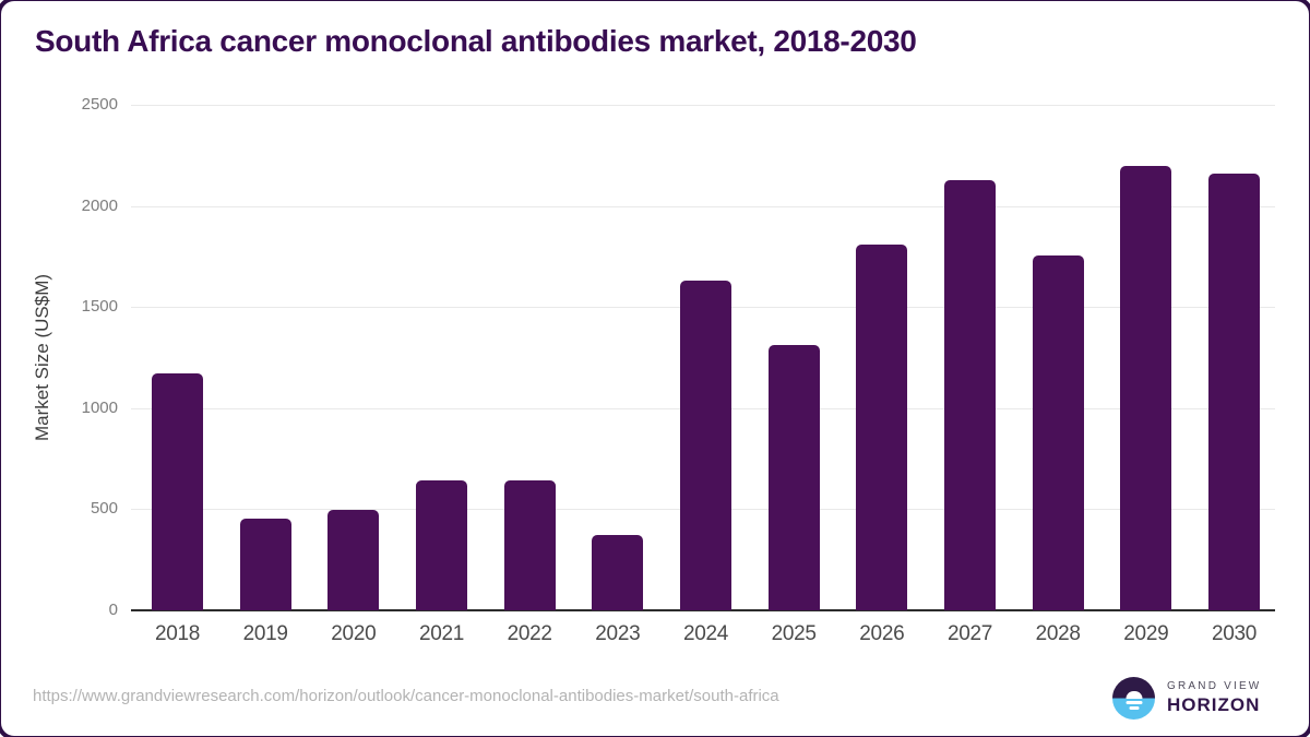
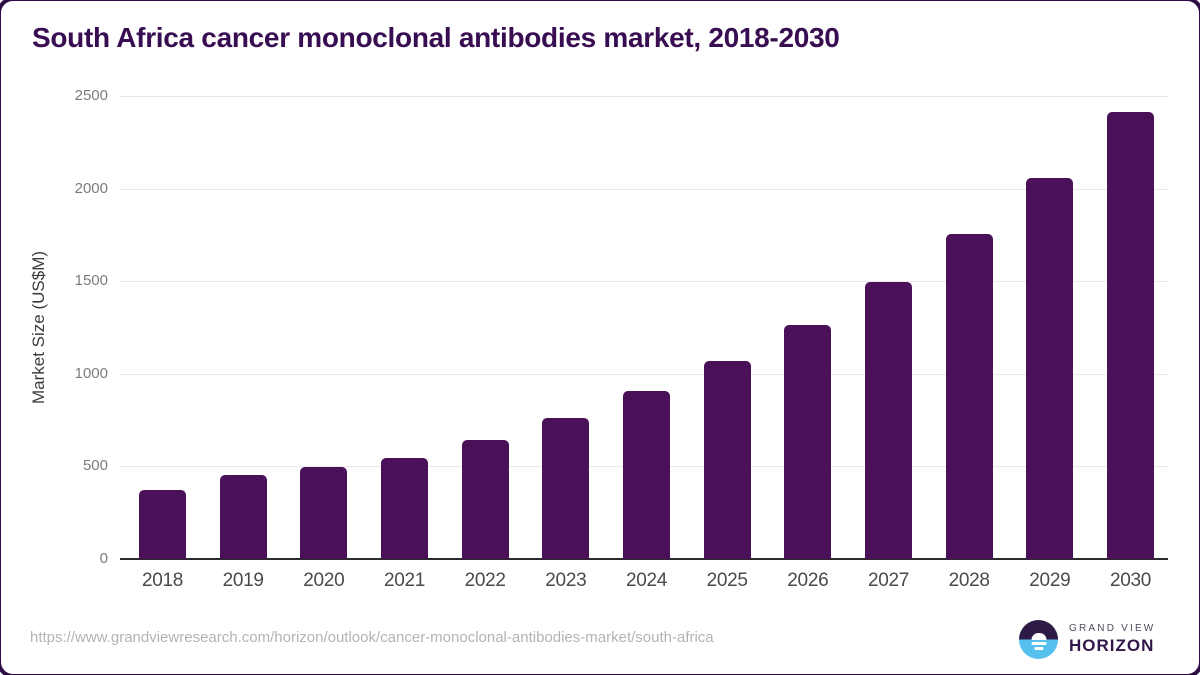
2018: 1170 -> 380
2021: 640 -> 540
2023: 370 -> 760
2024: 1630 -> 900
2025: 1310 -> 1070
2026: 1810 -> 1270
2027: 2130 -> 1490
2029: 2200 -> 2060
2030: 2160 -> 2410
